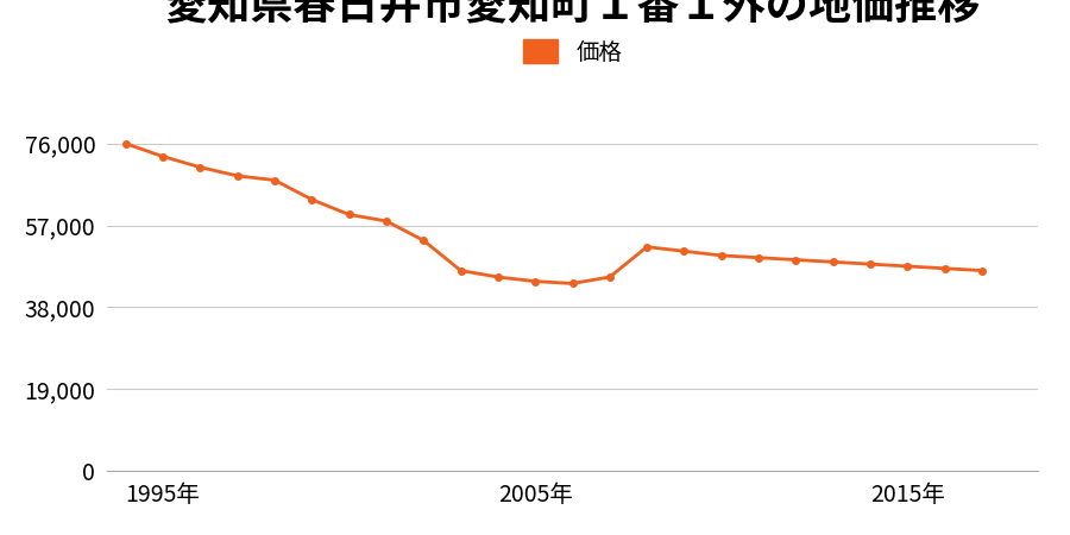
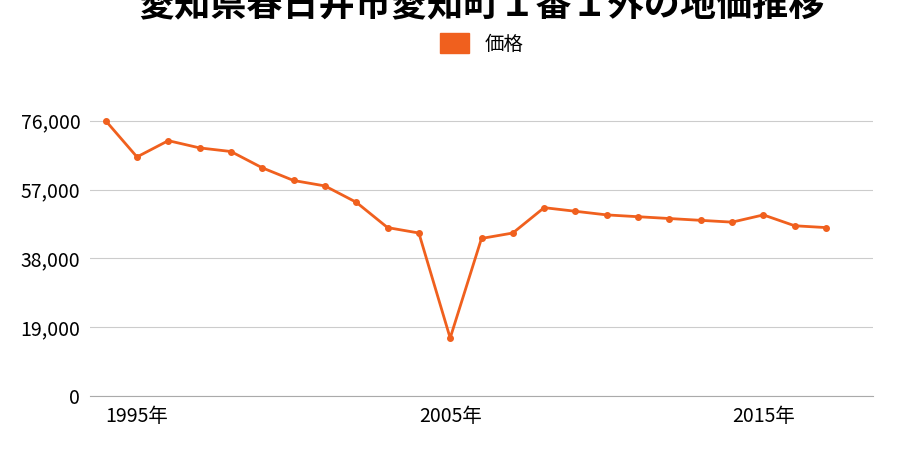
1995年: 73,000 -> 66,000
2005年: 44,000 -> 16,000
2015年: 47,500 -> 50,000
